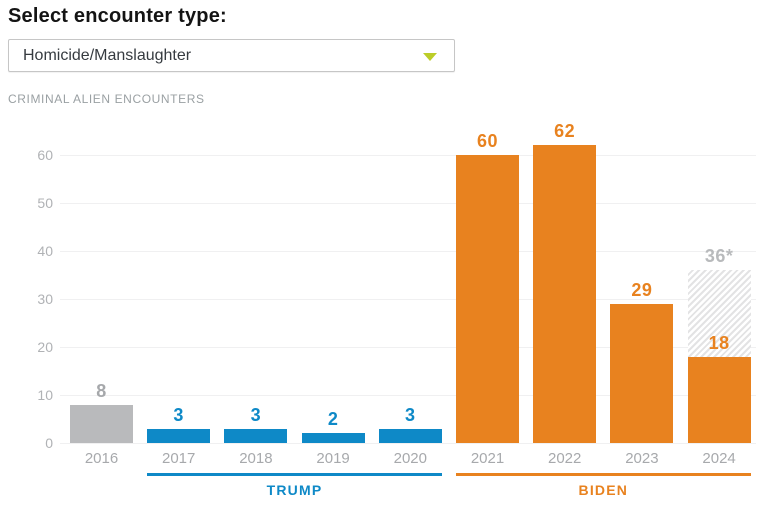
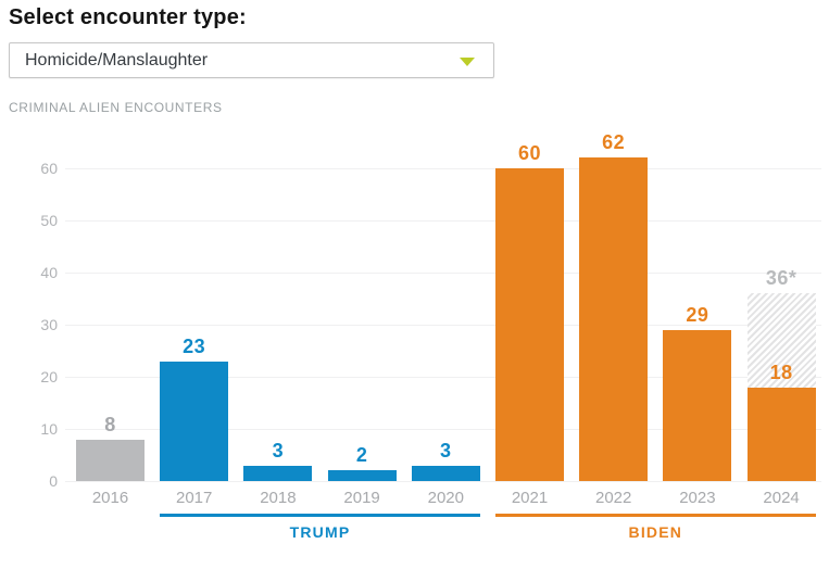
2017: 3 -> 23
